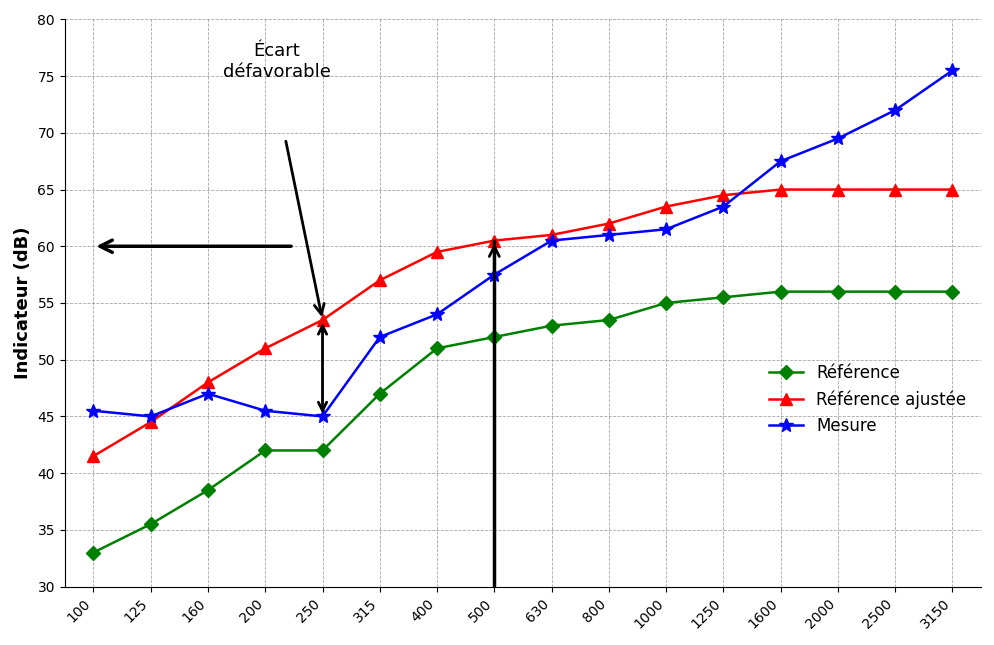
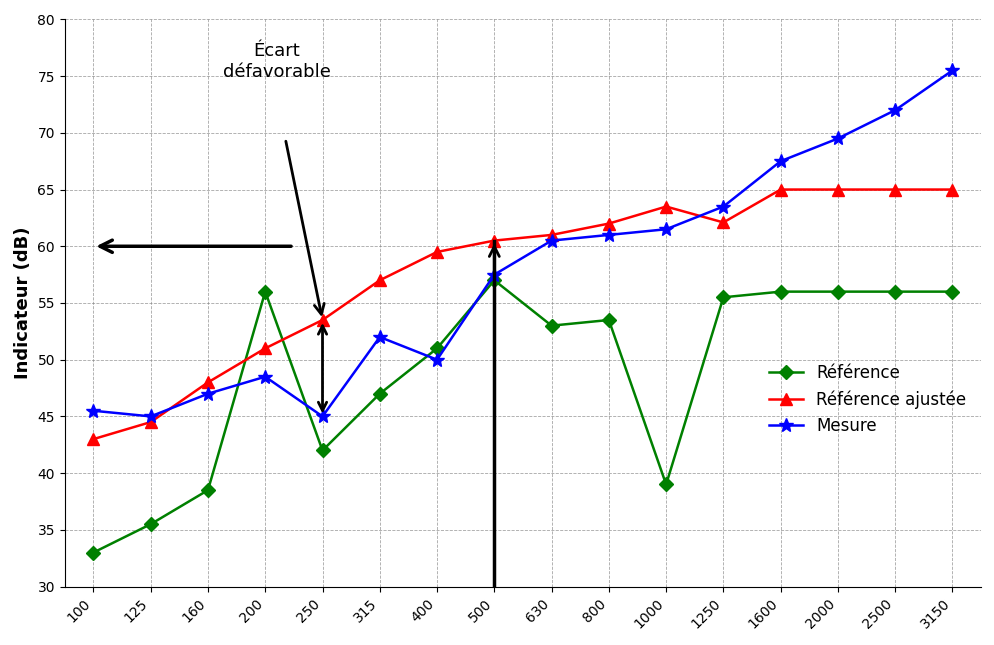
Référence ajustée/100: 41.5 -> 43.0
Référence/200: 42.0 -> 56.0
Mesure/200: 45.5 -> 48.5
Mesure/400: 54.0 -> 50.0
Référence/500: 52.0 -> 57.0
Référence/1000: 55.0 -> 39.0
Référence ajustée/1250: 64.5 -> 62.1
